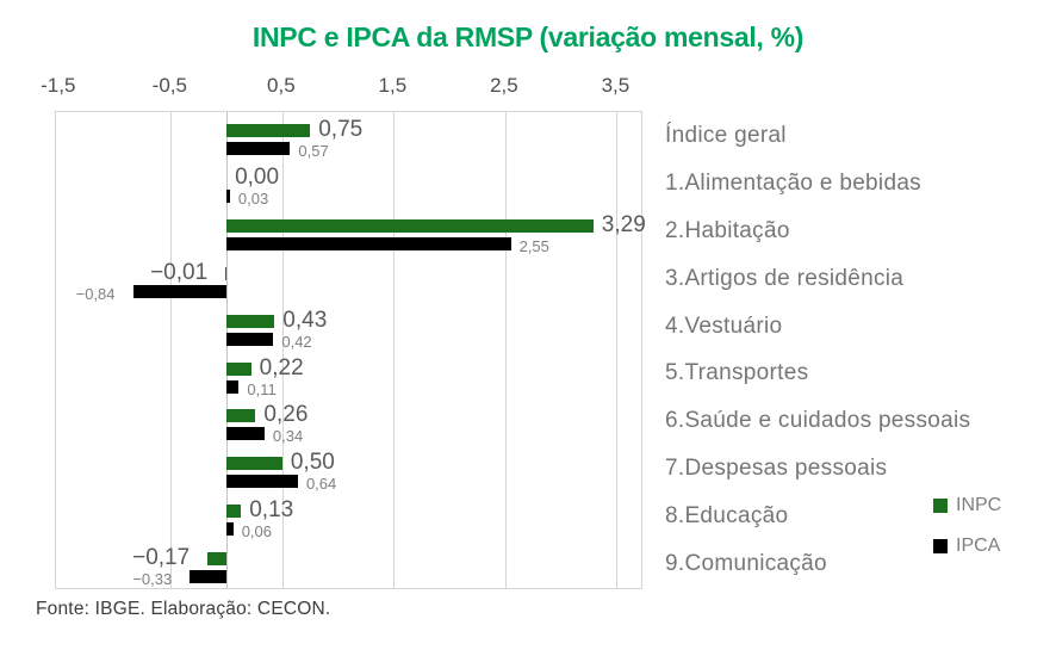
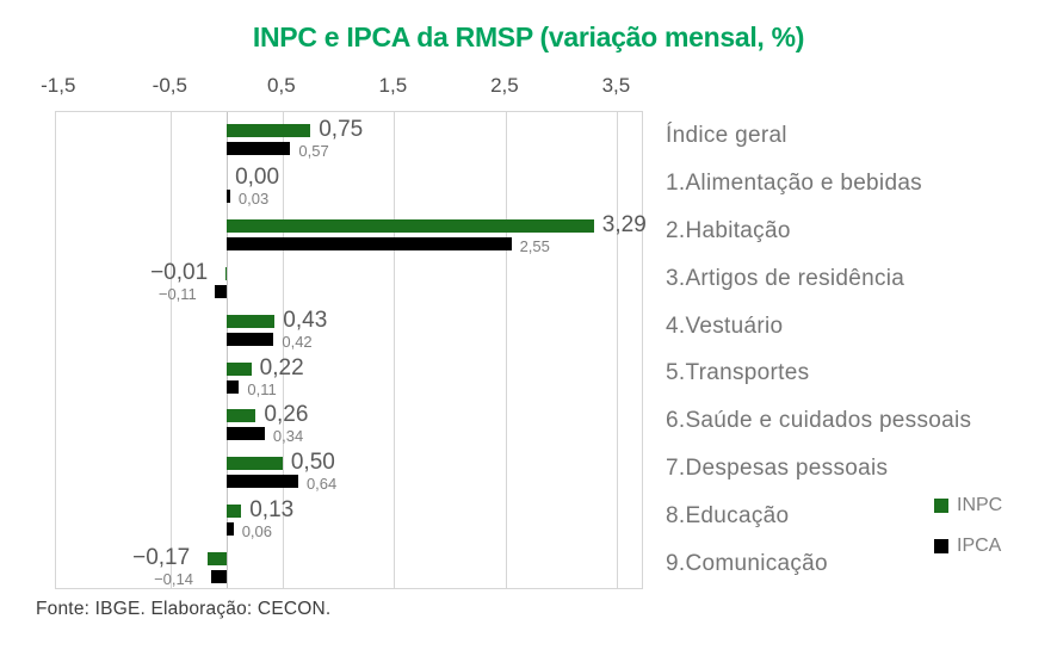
IPCA/3.Artigos de residência: −0,84 -> −0,11
IPCA/9.Comunicação: −0,33 -> −0,14
